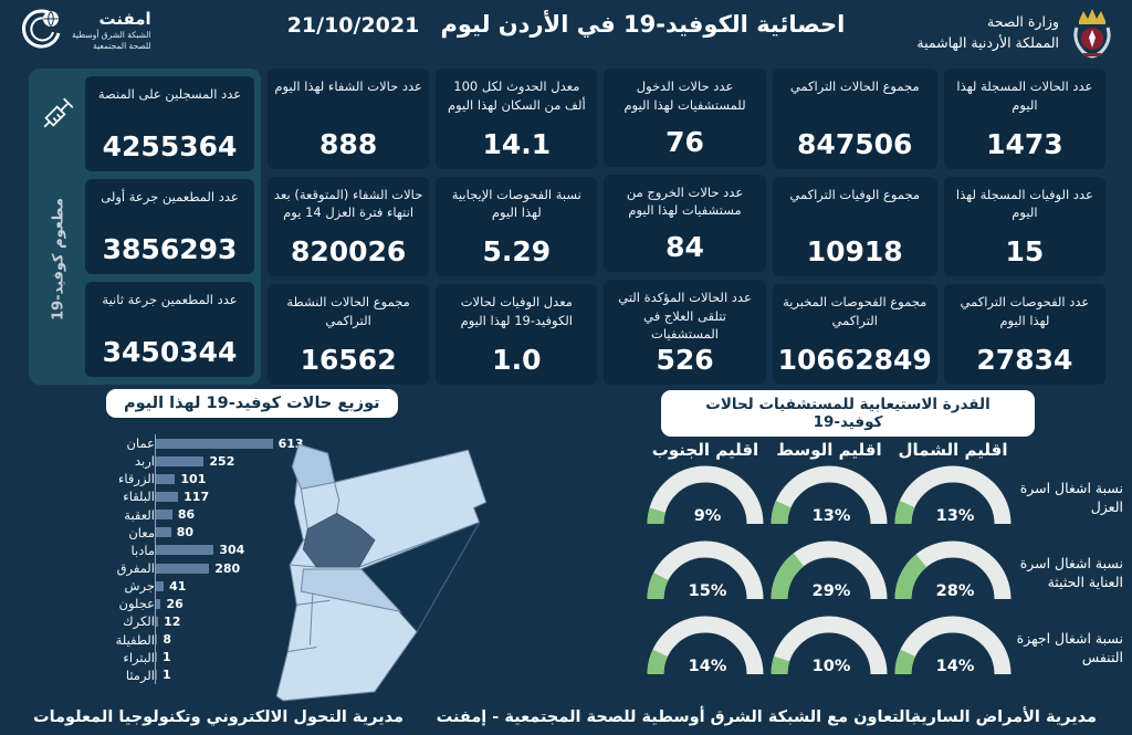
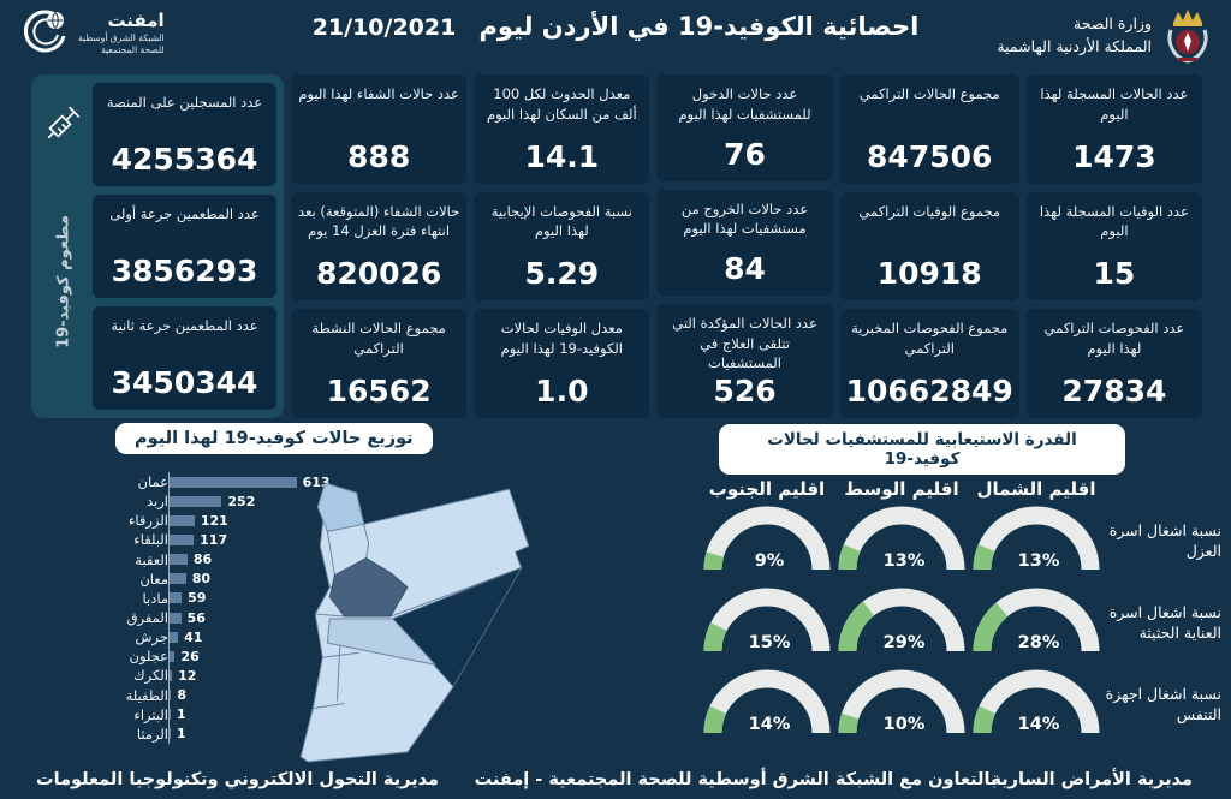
توزيع حالات كوفيد-19 لهذا اليوم/الزرقاء: 101 -> 121
توزيع حالات كوفيد-19 لهذا اليوم/مادبا: 304 -> 59
توزيع حالات كوفيد-19 لهذا اليوم/المفرق: 280 -> 56
